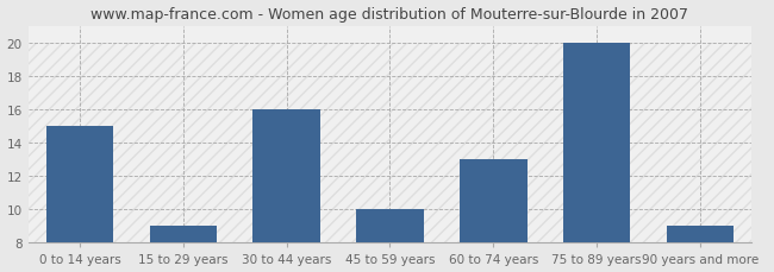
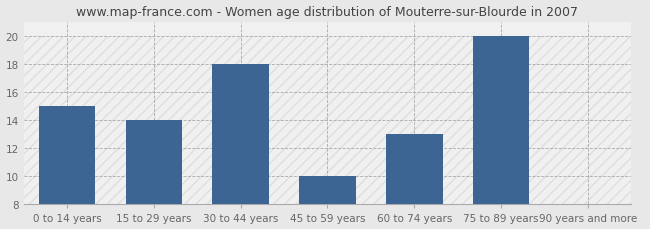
15 to 29 years: 9 -> 14
30 to 44 years: 16 -> 18
90 years and more: 9 -> 8
